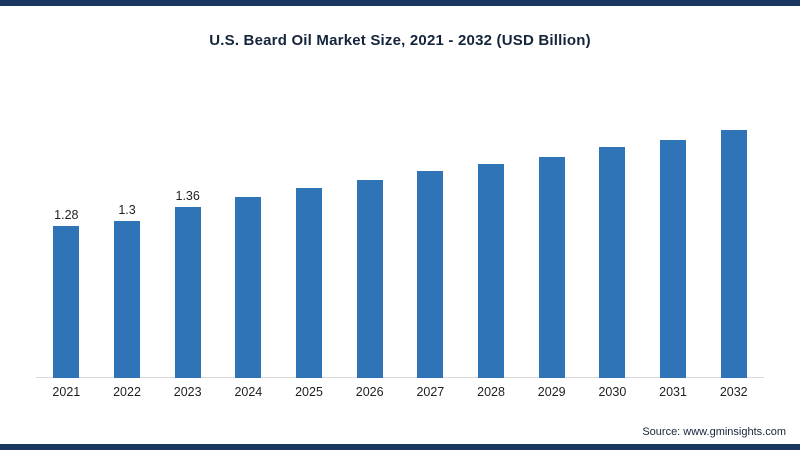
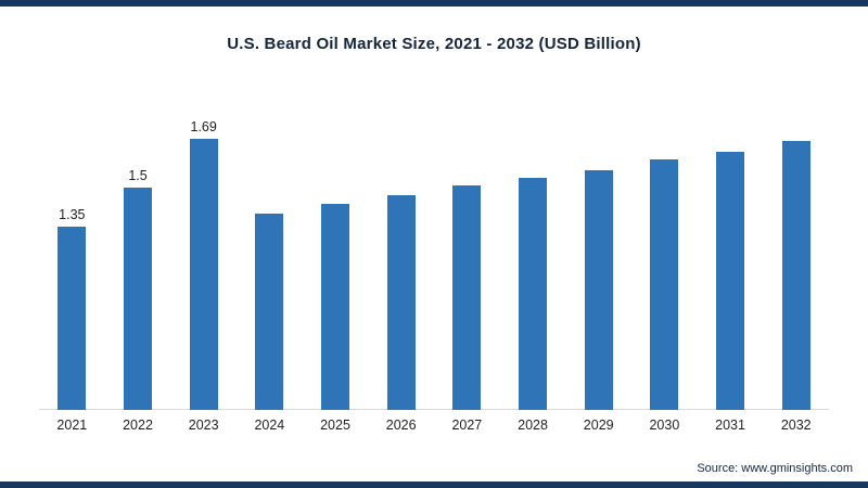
2021: 1.28 -> 1.35
2022: 1.3 -> 1.5
2023: 1.36 -> 1.69
